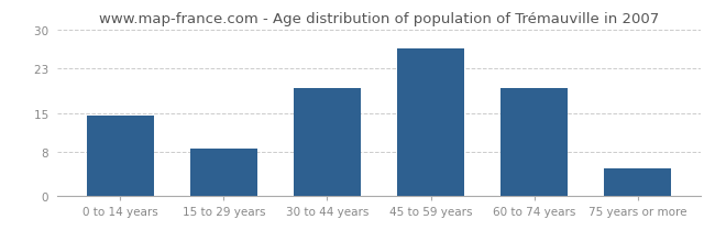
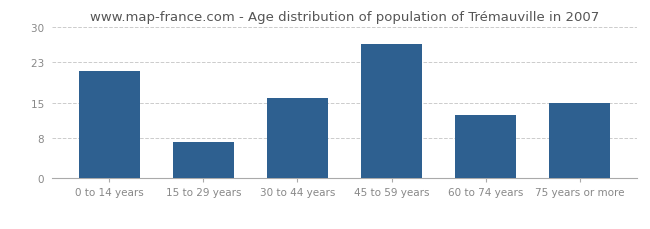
0 to 14 years: 14.5  -> 21.2 
15 to 29 years: 8.5  -> 7.2 
30 to 44 years: 19.5  -> 15.8 
60 to 74 years: 19.5  -> 12.6 
75 years or more: 5.0  -> 15.0 
